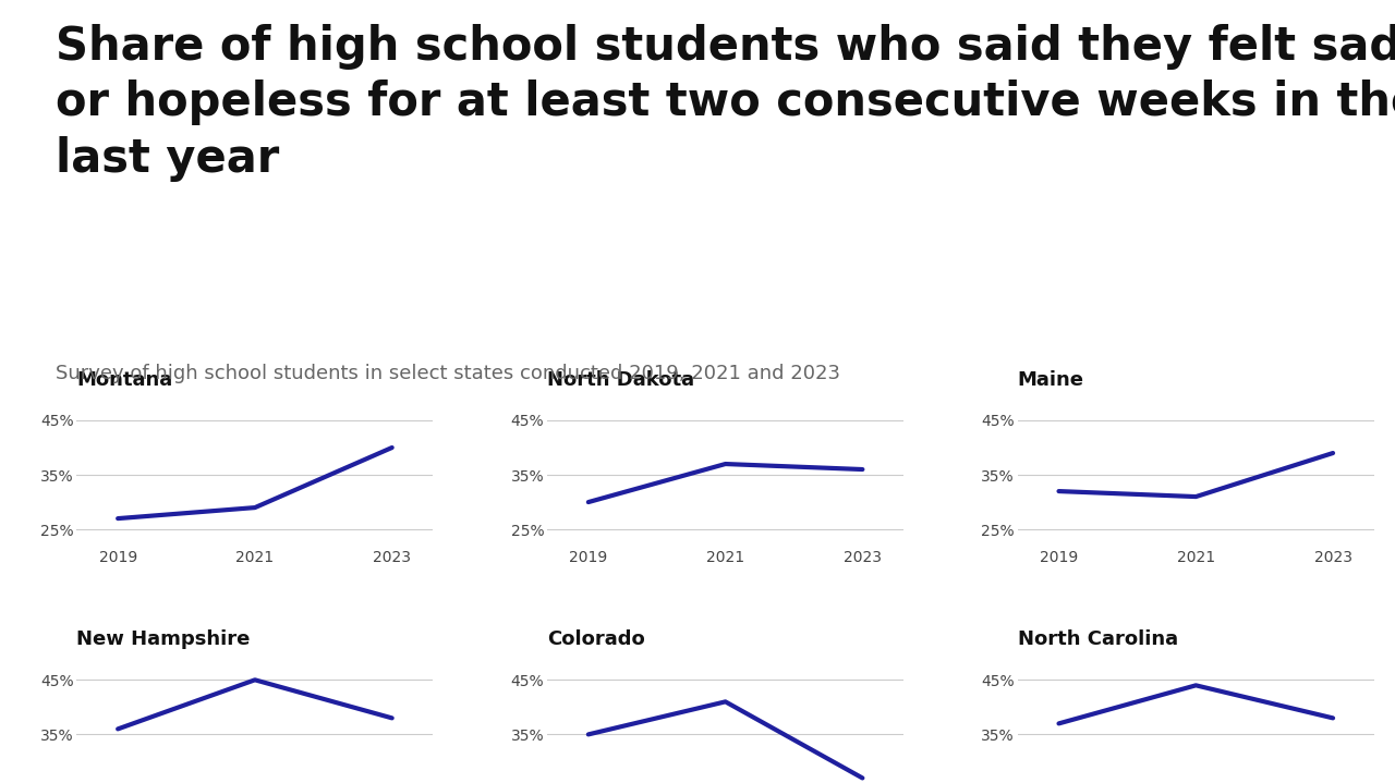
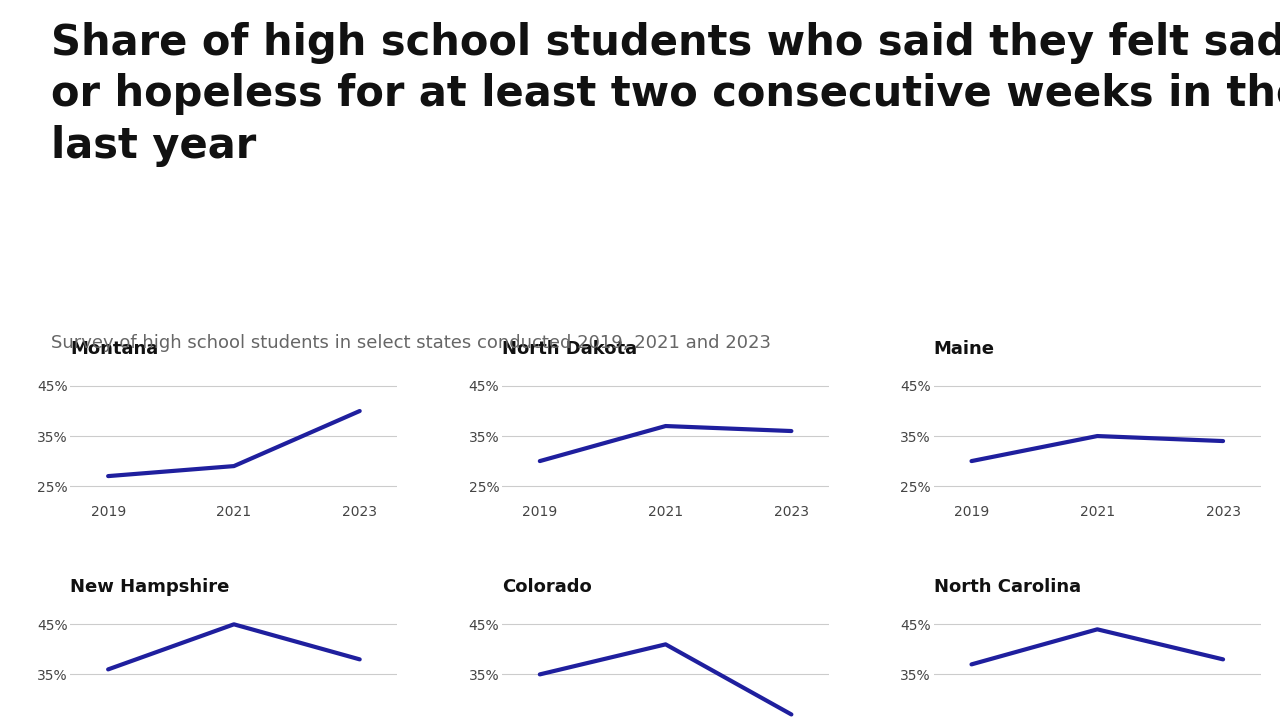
Maine/2019: 32% -> 30%
Maine/2021: 31% -> 35%
Maine/2023: 39% -> 34%
